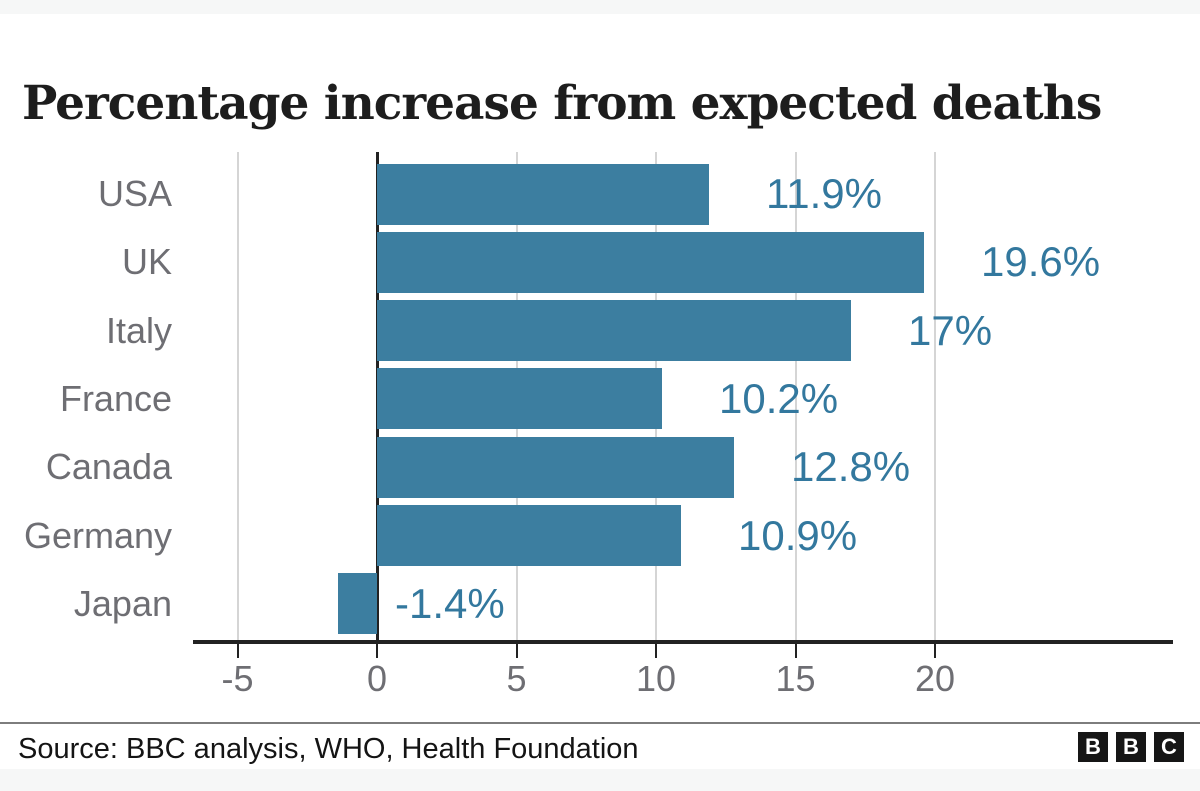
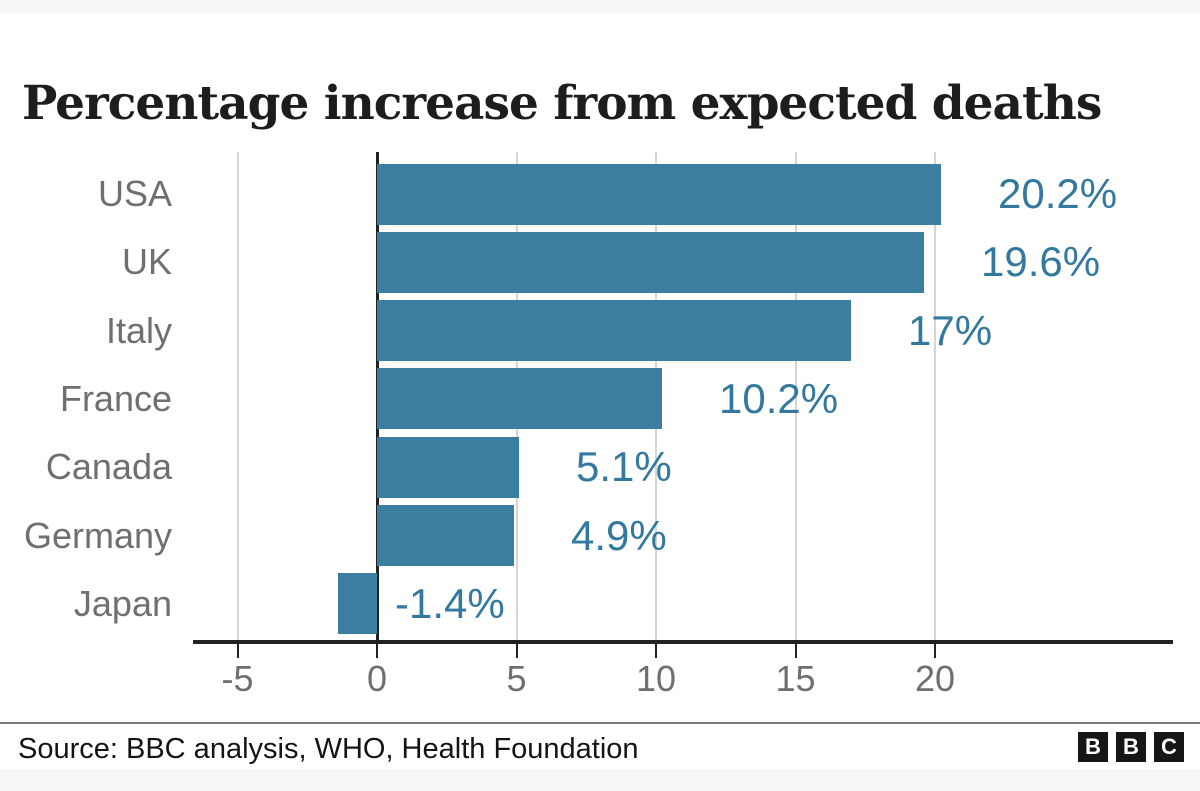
USA: 11.9% -> 20.2%
Canada: 12.8% -> 5.1%
Germany: 10.9% -> 4.9%
